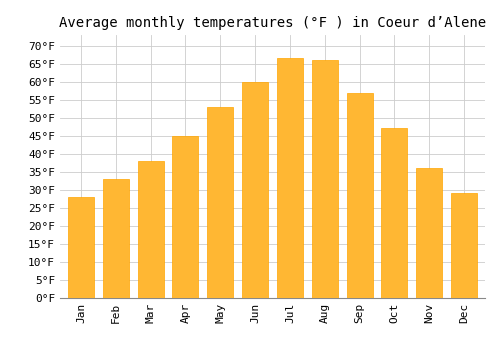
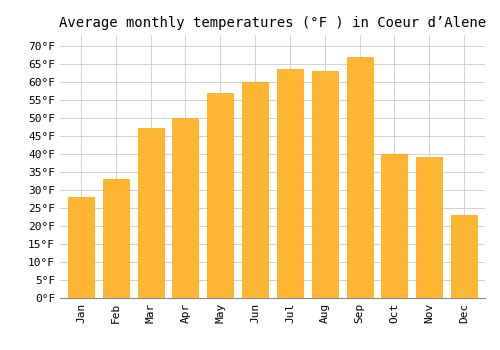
Mar: 38.0°F -> 47.0°F
Apr: 45.0°F -> 50.0°F
May: 53.0°F -> 57.0°F
Jul: 66.5°F -> 63.5°F
Aug: 66.0°F -> 63.0°F
Sep: 57.0°F -> 67.0°F
Oct: 47.0°F -> 40.0°F
Nov: 36.0°F -> 39.0°F
Dec: 29.0°F -> 23.0°F
